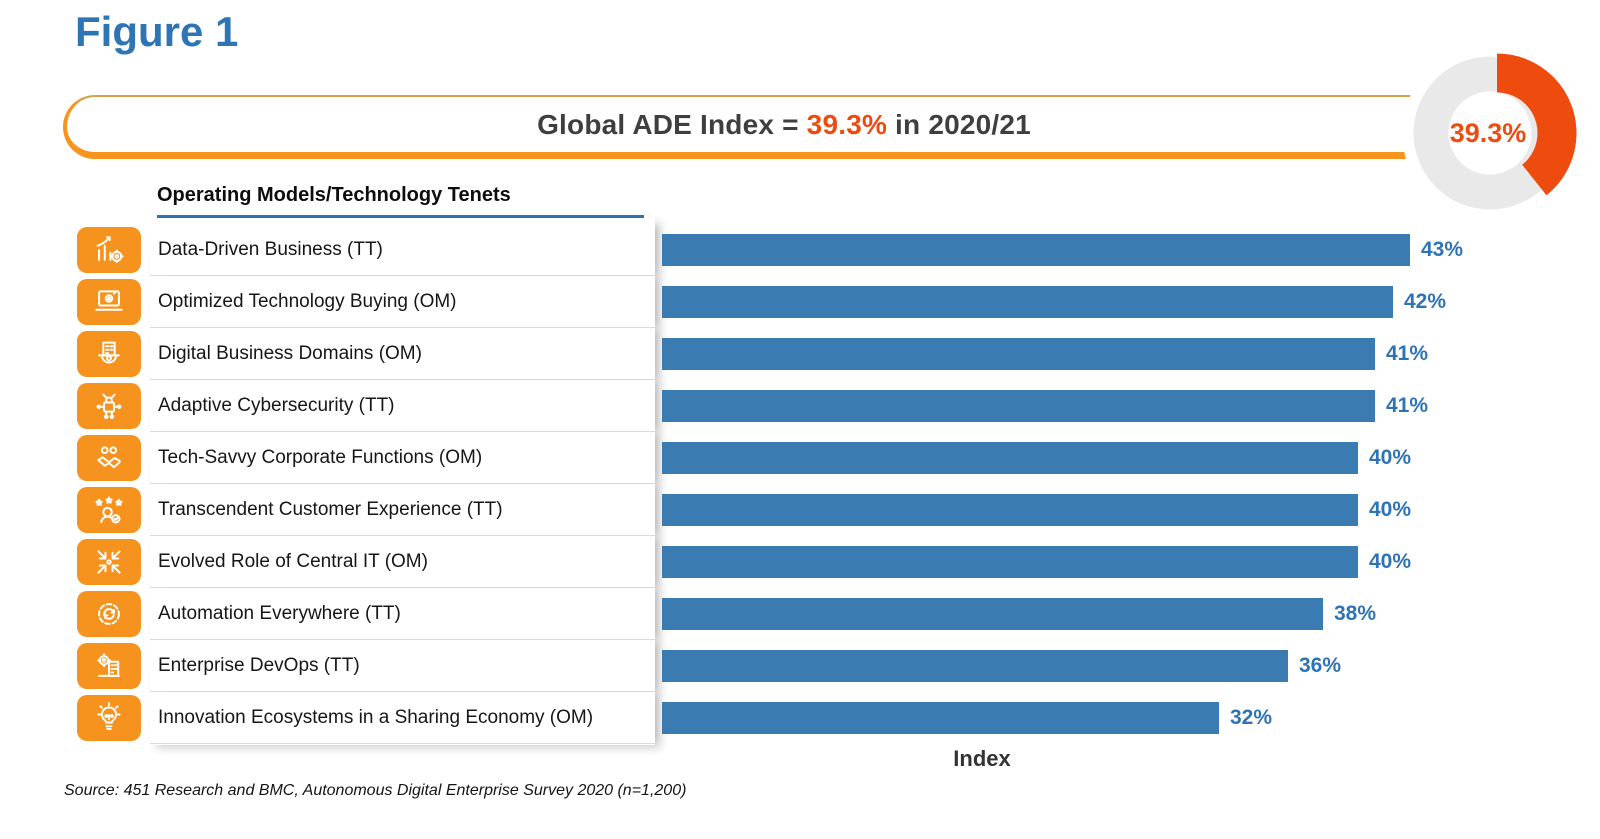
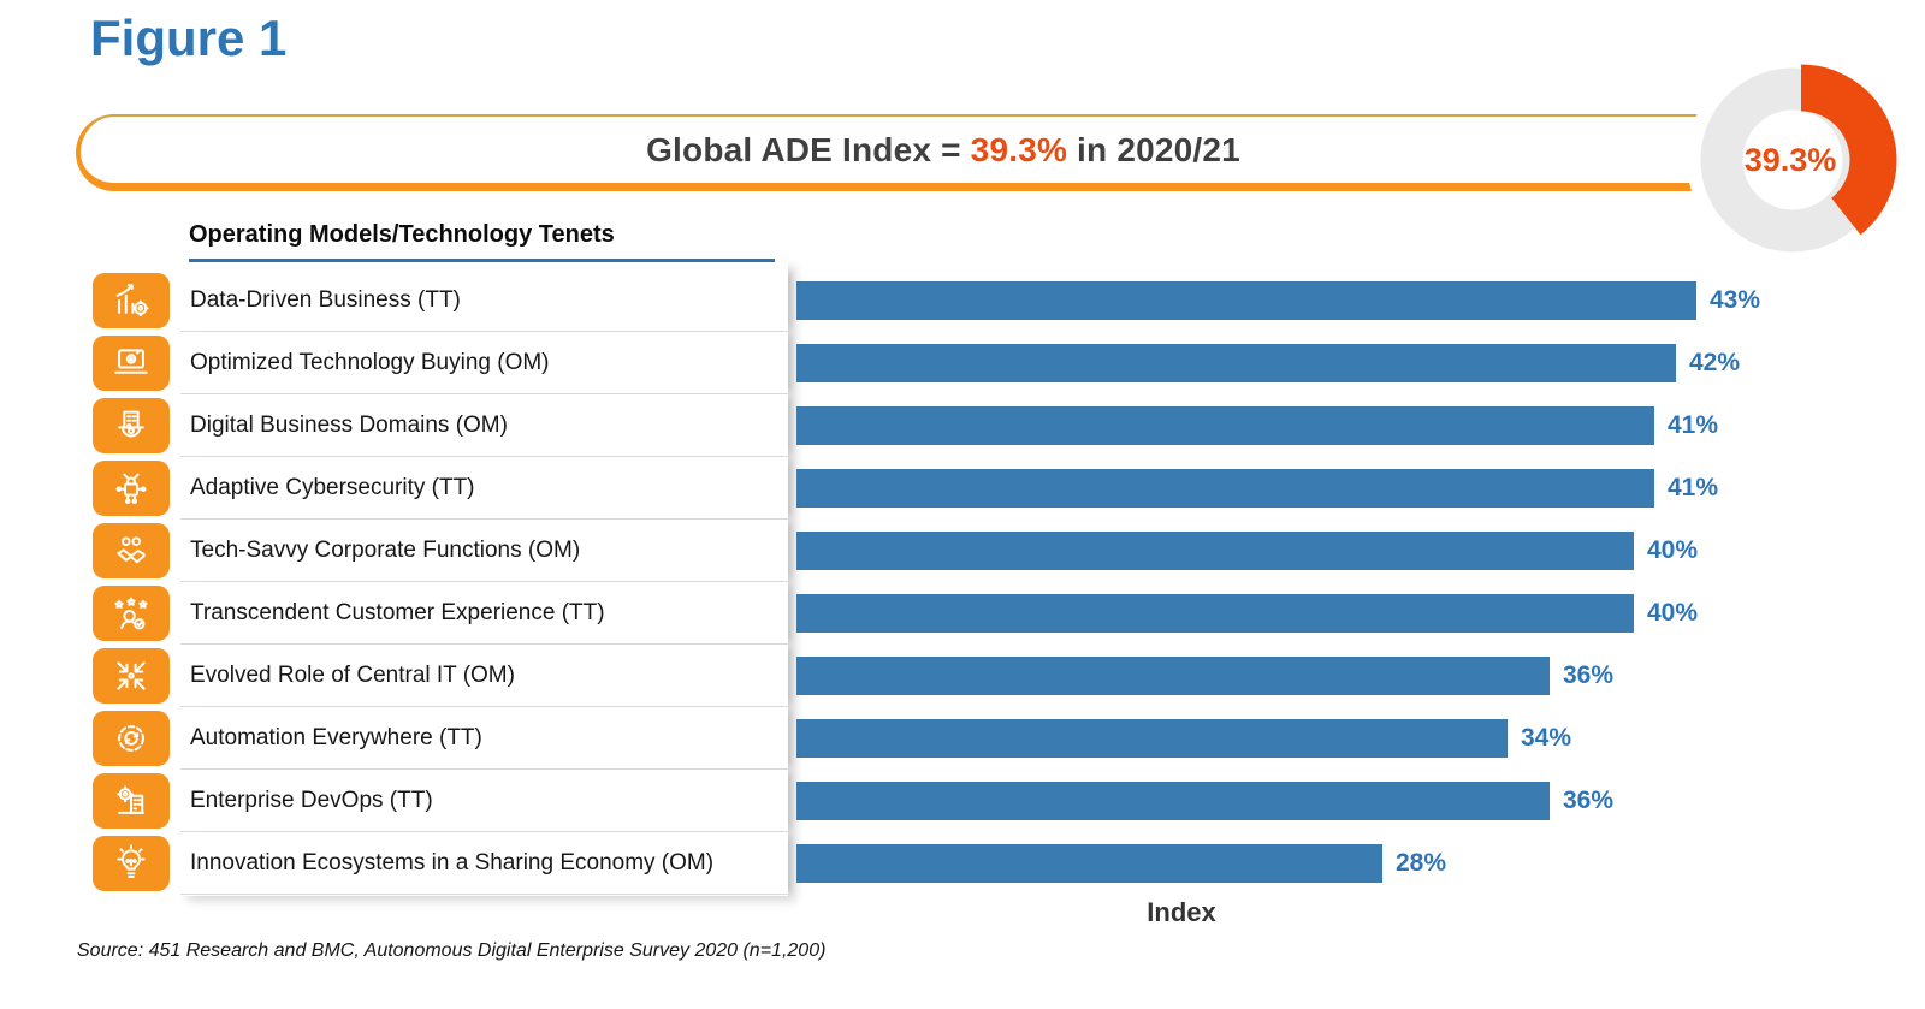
Evolved Role of Central IT (OM): 40% -> 36%
Automation Everywhere (TT): 38% -> 34%
Innovation Ecosystems in a Sharing Economy (OM): 32% -> 28%
